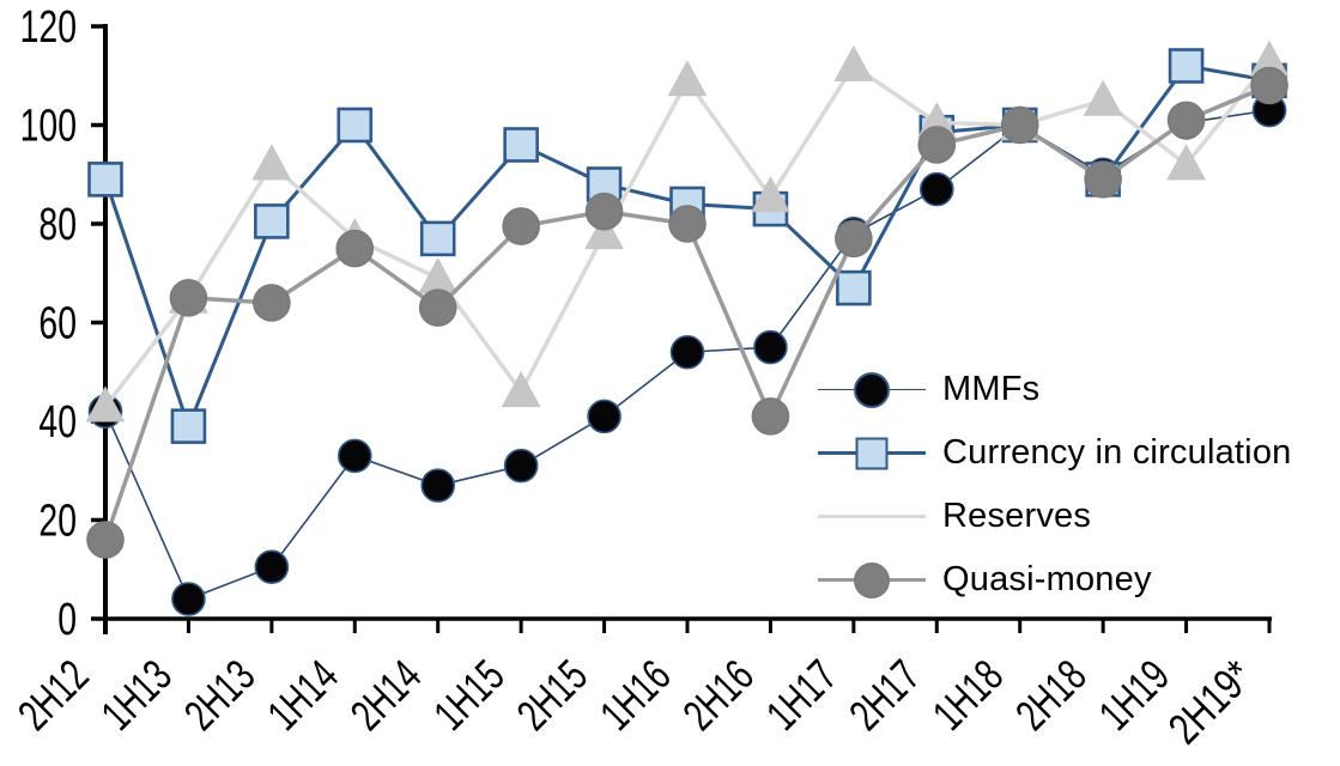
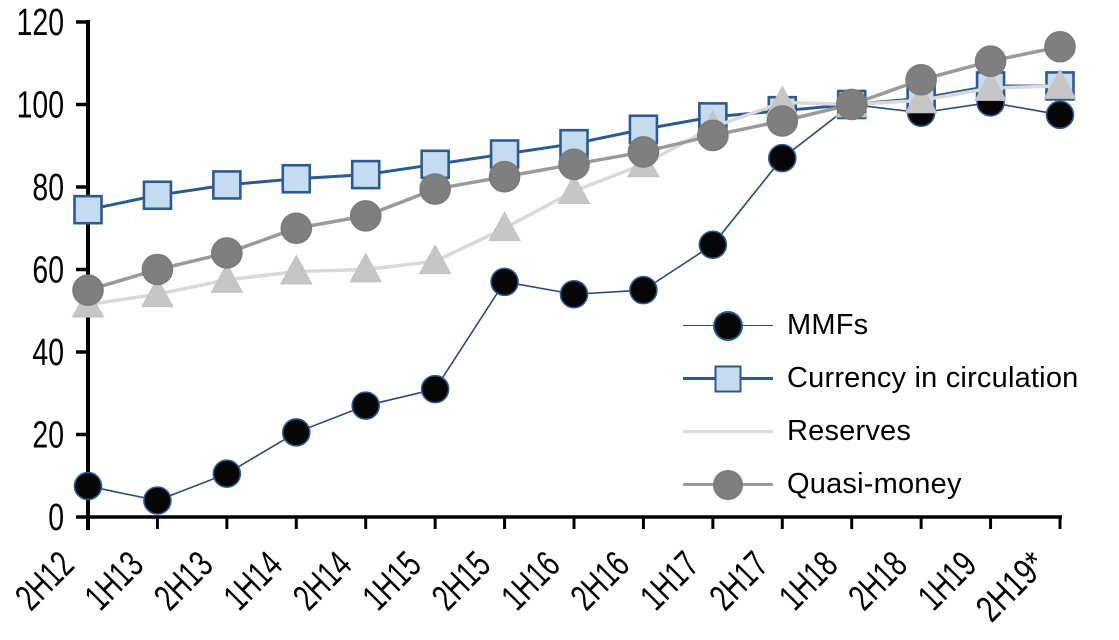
MMFs/2H12: 42 -> 8
Currency in circulation/2H12: 89 -> 74
Reserves/2H12: 43 -> 52
Quasi-money/2H12: 16 -> 55
Currency in circulation/1H13: 39 -> 78
Reserves/1H13: 65 -> 54
Quasi-money/1H13: 65 -> 60
Reserves/2H13: 92 -> 58
MMFs/1H14: 33 -> 20
Currency in circulation/1H14: 100 -> 82
Reserves/1H14: 77 -> 60
Quasi-money/1H14: 75 -> 70
Currency in circulation/2H14: 77 -> 83
Reserves/2H14: 69 -> 60
Quasi-money/2H14: 63 -> 73
Currency in circulation/1H15: 96 -> 86
Reserves/1H15: 46 -> 62
MMFs/2H15: 41 -> 57
Reserves/2H15: 78 -> 70
Currency in circulation/1H16: 84 -> 90
Reserves/1H16: 109 -> 79
Quasi-money/1H16: 80 -> 86
Currency in circulation/2H16: 83 -> 94
Quasi-money/2H16: 41 -> 88
MMFs/1H17: 78 -> 66
Currency in circulation/1H17: 67 -> 97
Reserves/1H17: 112 -> 94
Quasi-money/1H17: 77 -> 92
MMFs/2H18: 90 -> 98
Currency in circulation/2H18: 89 -> 102
Reserves/2H18: 105 -> 101
Quasi-money/2H18: 89 -> 106
Currency in circulation/1H19: 112 -> 104
Reserves/1H19: 92 -> 104
Quasi-money/1H19: 101 -> 110
MMFs/2H19*: 103 -> 98
Currency in circulation/2H19*: 109 -> 104
Reserves/2H19*: 113 -> 104
Quasi-money/2H19*: 108 -> 114
